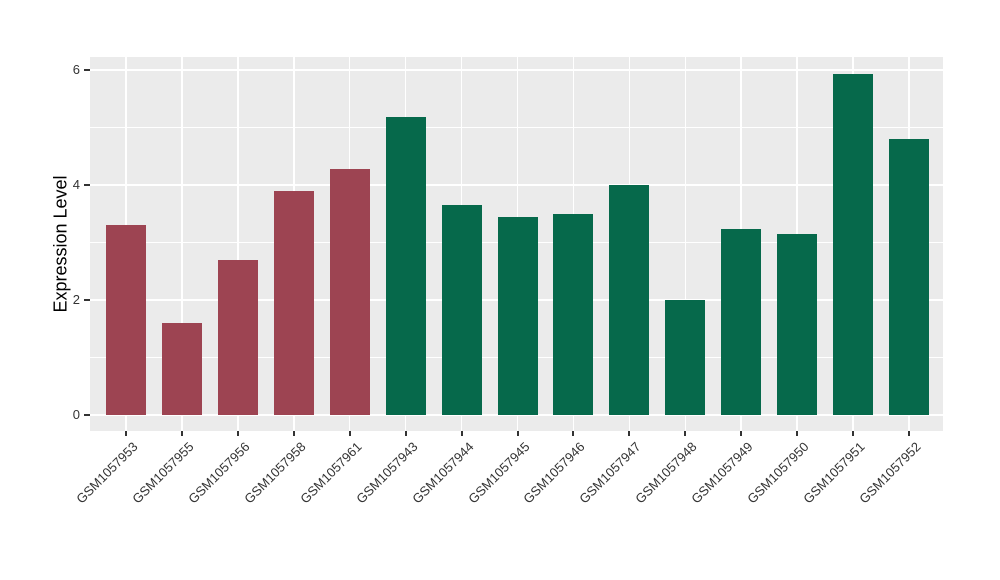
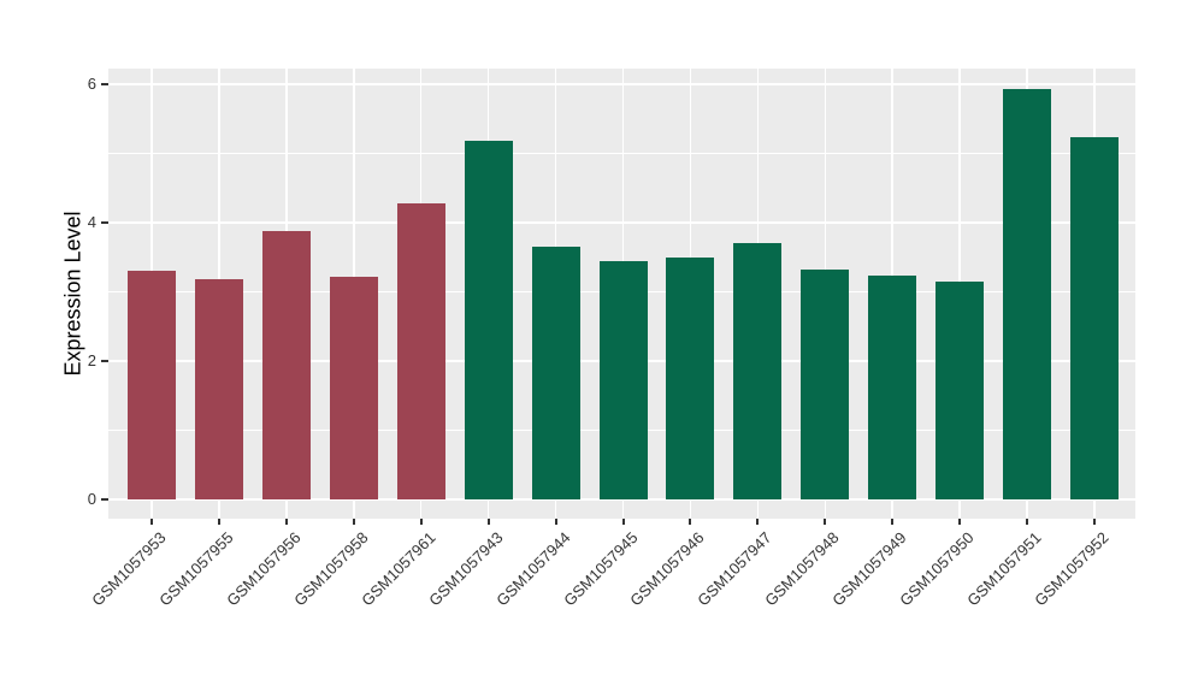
GSM1057955: 1.6 -> 3.2
GSM1057956: 2.7 -> 3.9
GSM1057958: 3.9 -> 3.2
GSM1057947: 4.0 -> 3.7
GSM1057948: 2.0 -> 3.3
GSM1057952: 4.8 -> 5.2
